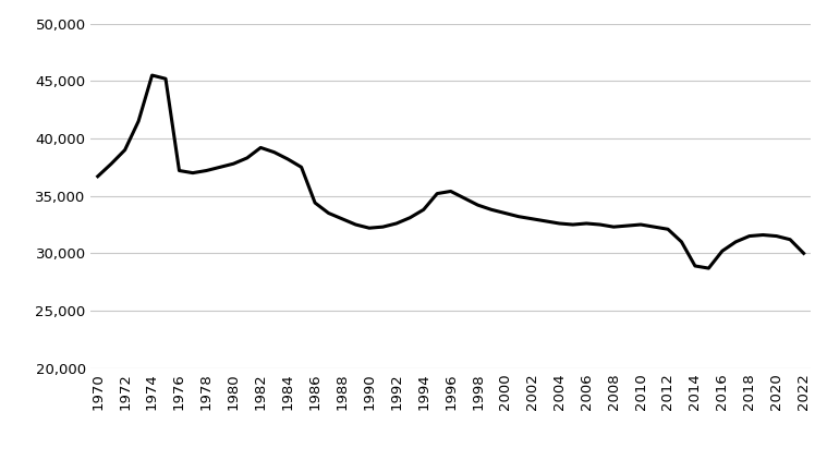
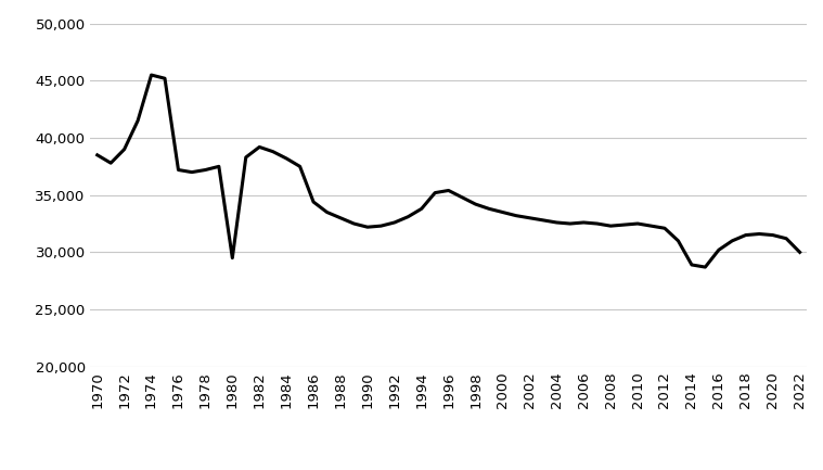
1970: 36,700 -> 38,500
1980: 37,800 -> 29,500
